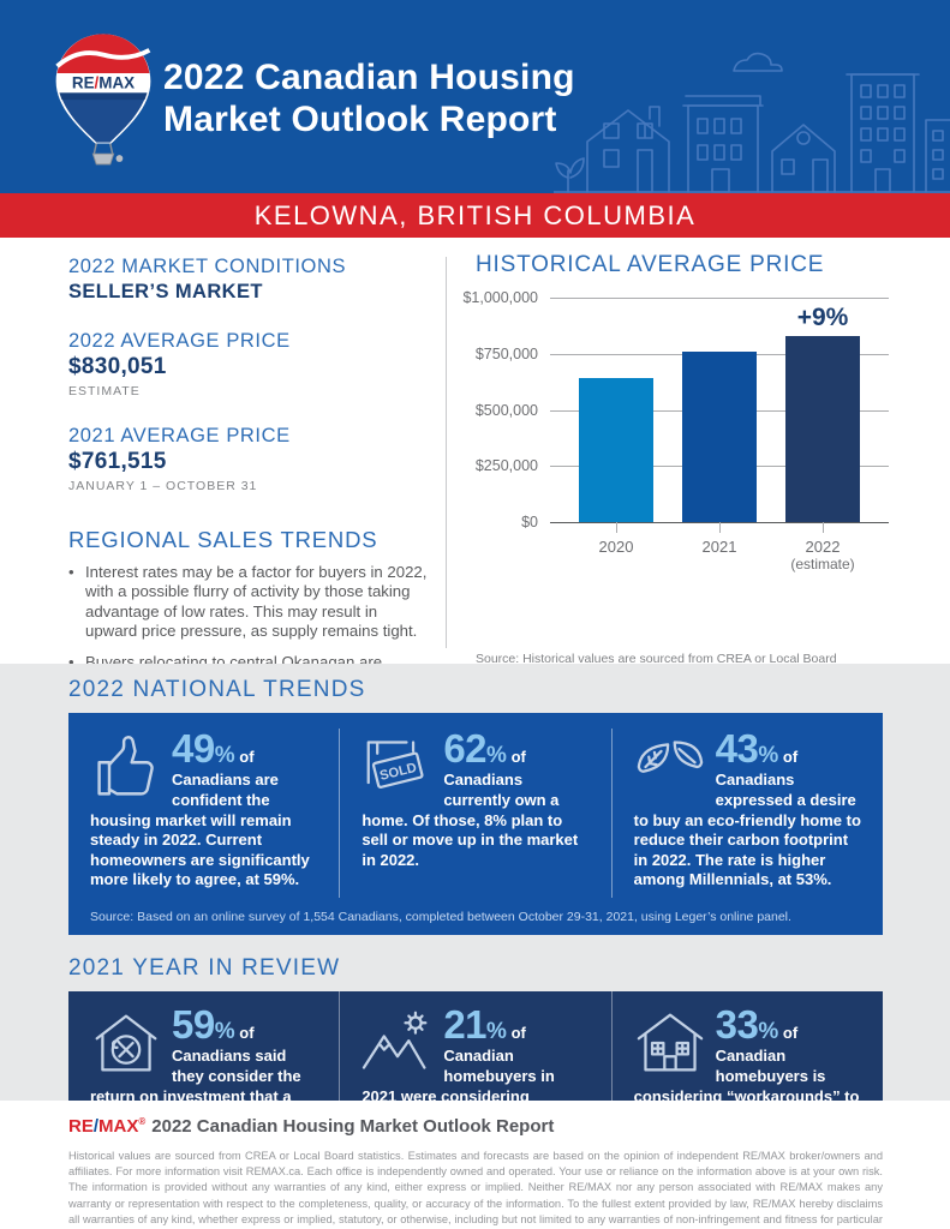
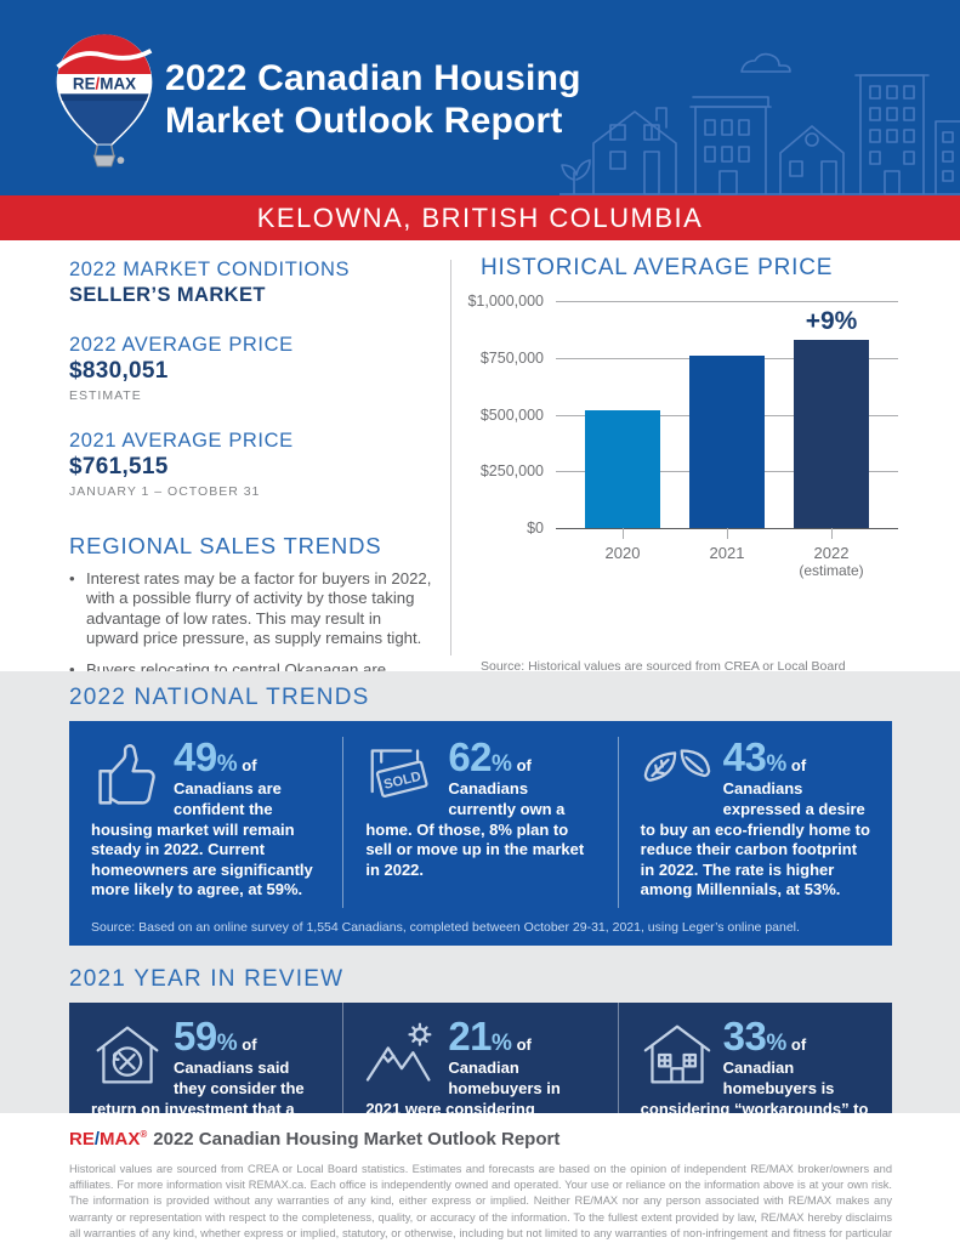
2020: $640000 -> $520000
